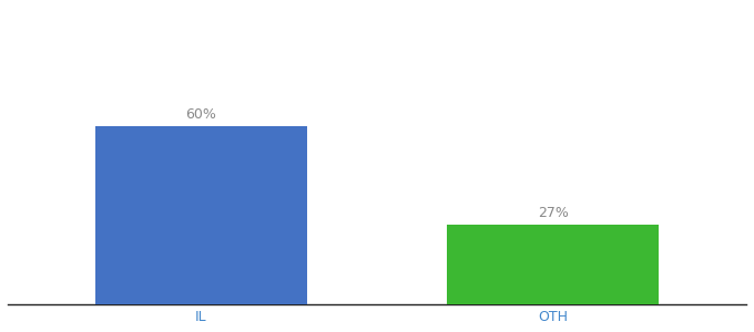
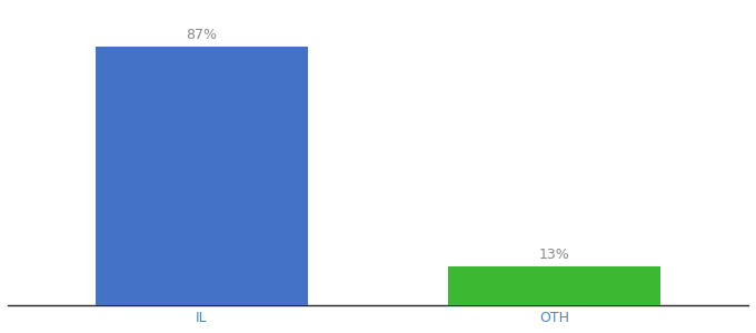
IL: 60% -> 87%
OTH: 27% -> 13%
